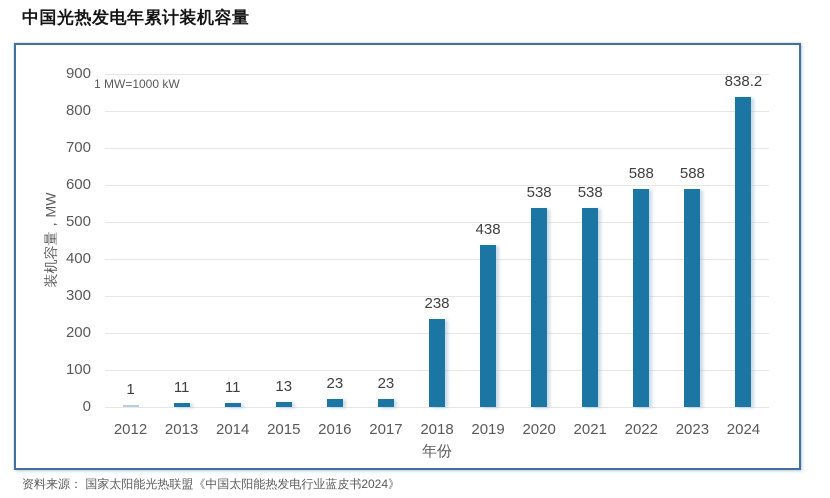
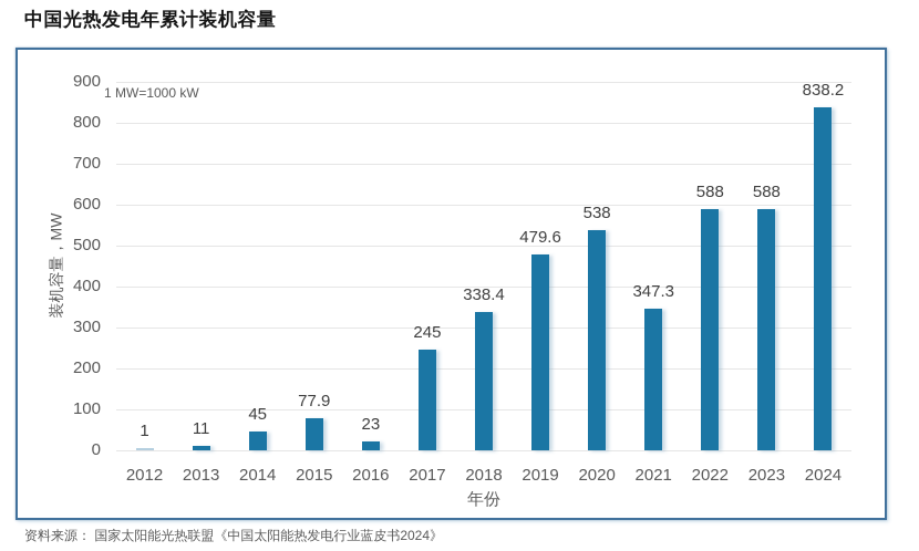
2014: 11 -> 45
2015: 13 -> 77.9
2017: 23 -> 245
2018: 238 -> 338.4
2019: 438 -> 479.6
2021: 538 -> 347.3
